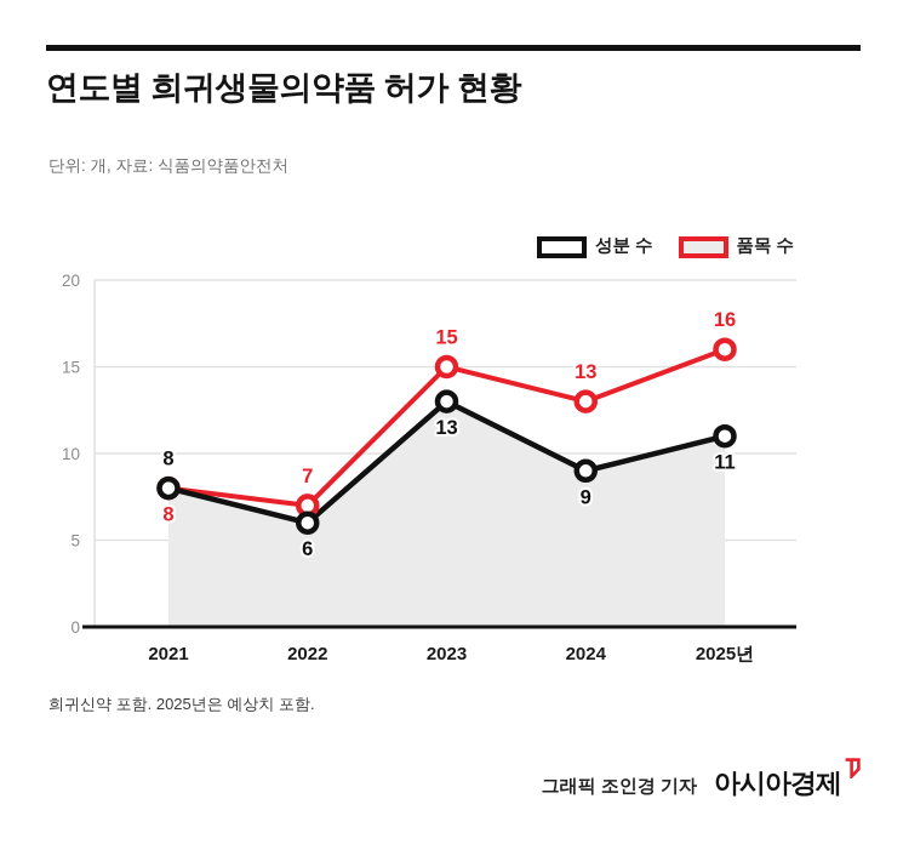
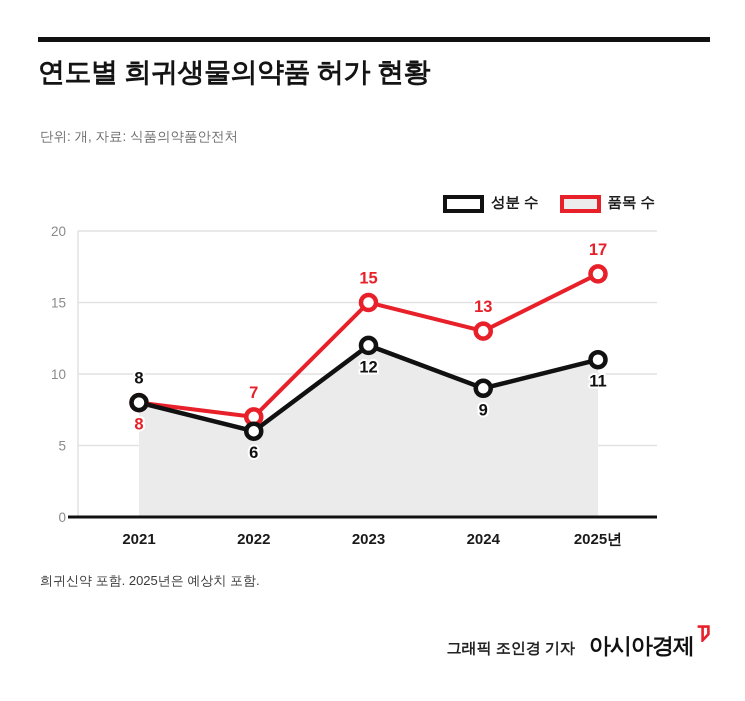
성분 수/2023: 13 -> 12
품목 수/2025년: 16 -> 17
